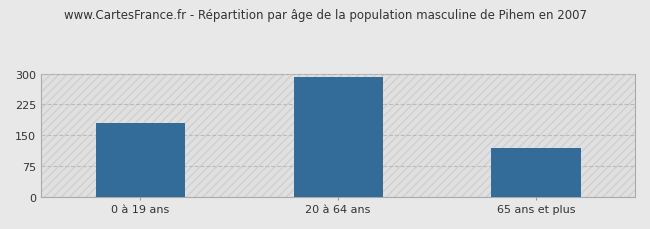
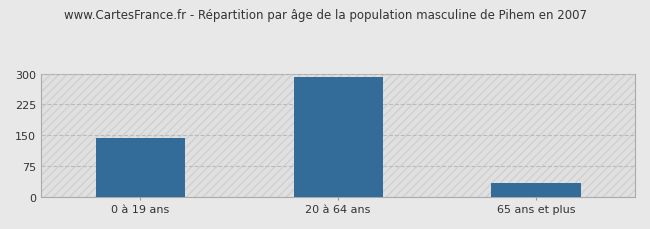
0 à 19 ans: 180 -> 143
65 ans et plus: 120 -> 35
